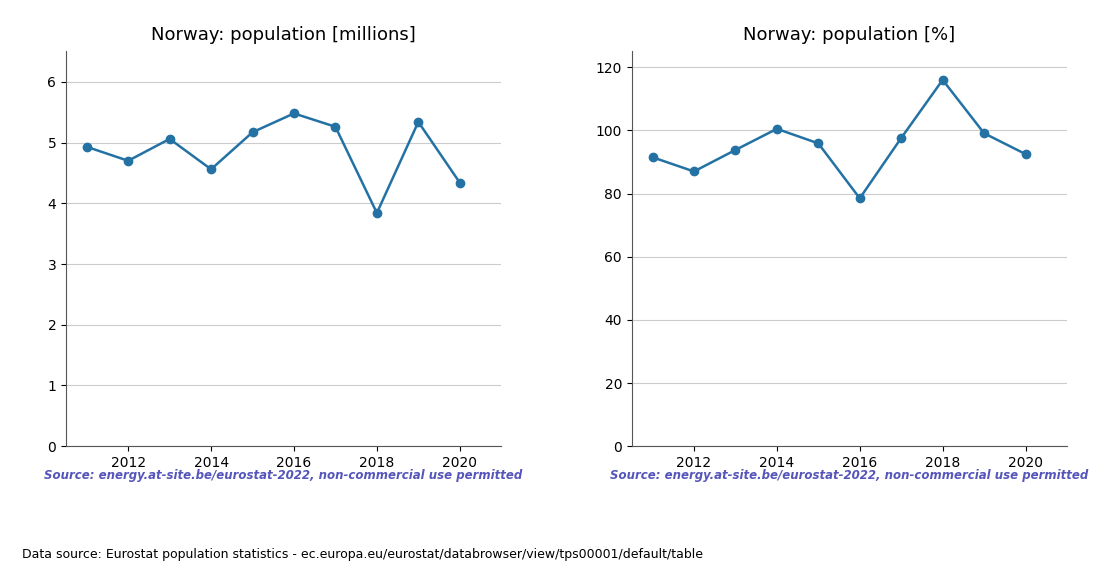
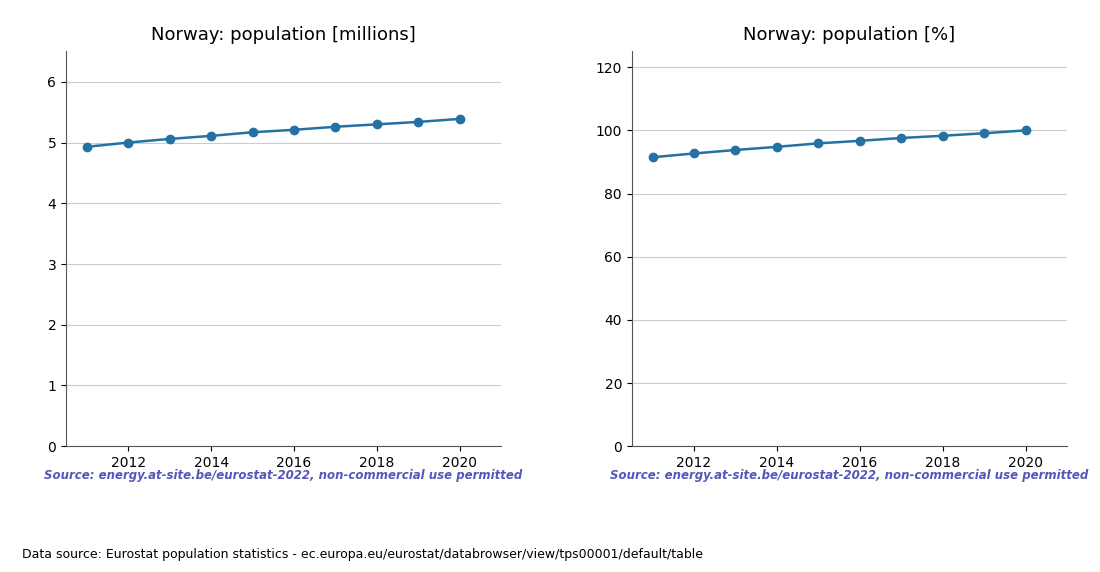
Norway: population [millions]/2012: 4.70 -> 5.00
Norway: population [millions]/2014: 4.56 -> 5.11
Norway: population [millions]/2016: 5.48 -> 5.21
Norway: population [millions]/2018: 3.84 -> 5.30
Norway: population [millions]/2020: 4.34 -> 5.39
Norway: population [%]/2012: 87.0 -> 92.7
Norway: population [%]/2014: 100.5 -> 94.8
Norway: population [%]/2016: 78.5 -> 96.7
Norway: population [%]/2018: 116.0 -> 98.3
Norway: population [%]/2020: 92.5 -> 100.0
